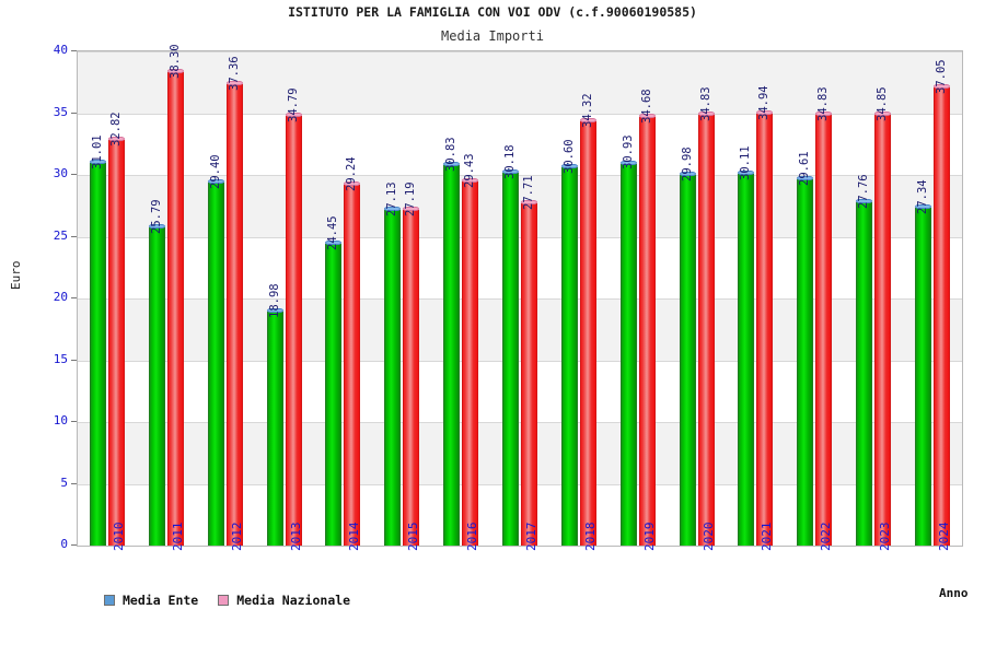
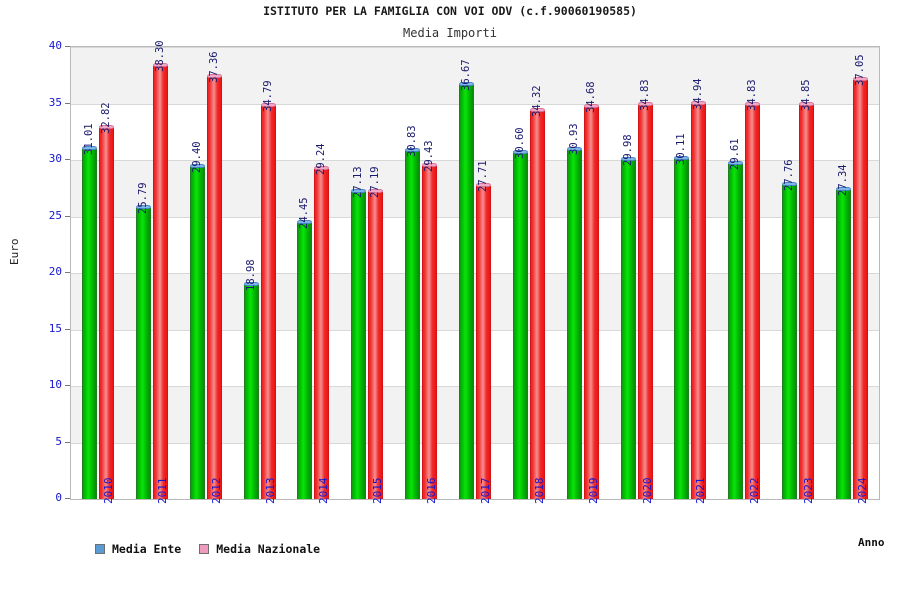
Media Ente/2017: 30.18 -> 36.67
